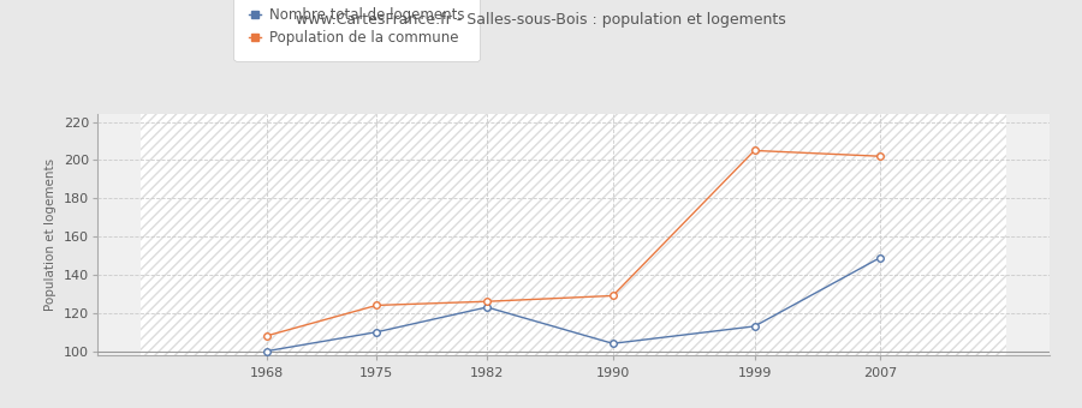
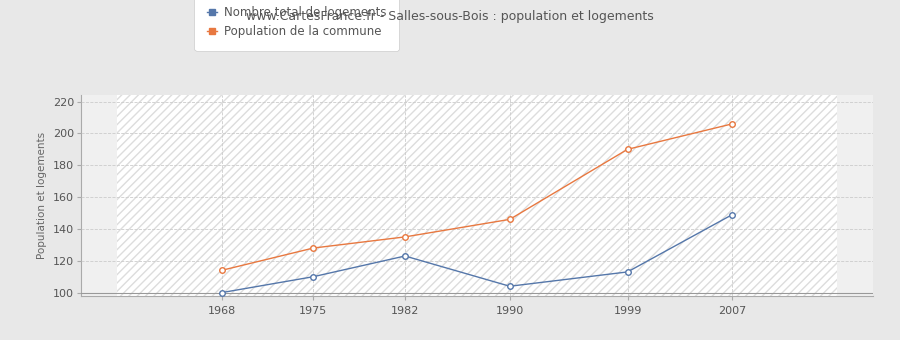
Population de la commune/1968: 108 -> 114
Population de la commune/1975: 124 -> 128
Population de la commune/1982: 126 -> 135
Population de la commune/1990: 129 -> 146
Population de la commune/1999: 205 -> 190
Population de la commune/2007: 202 -> 206
